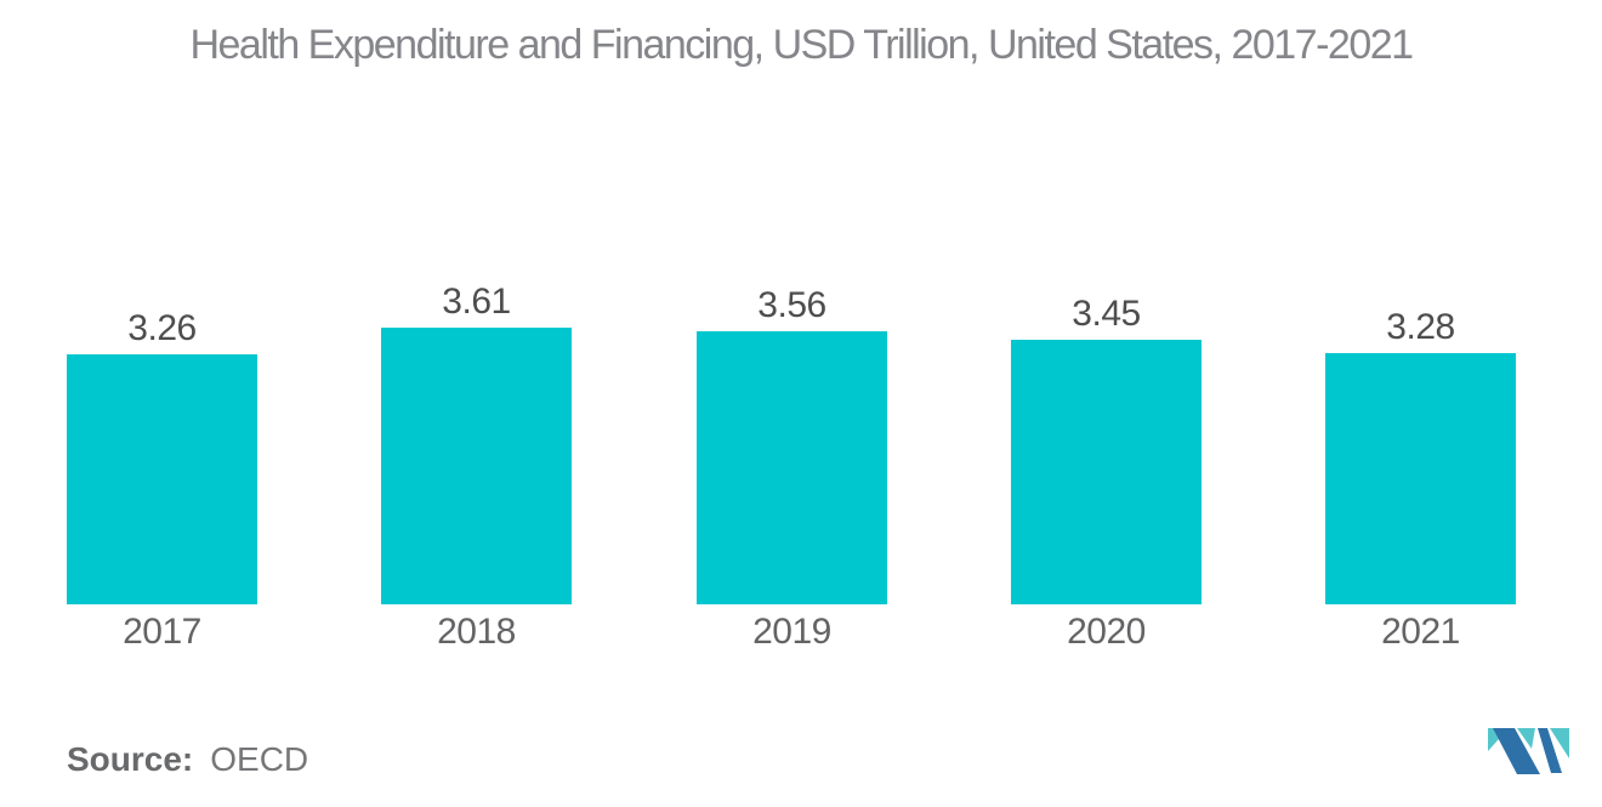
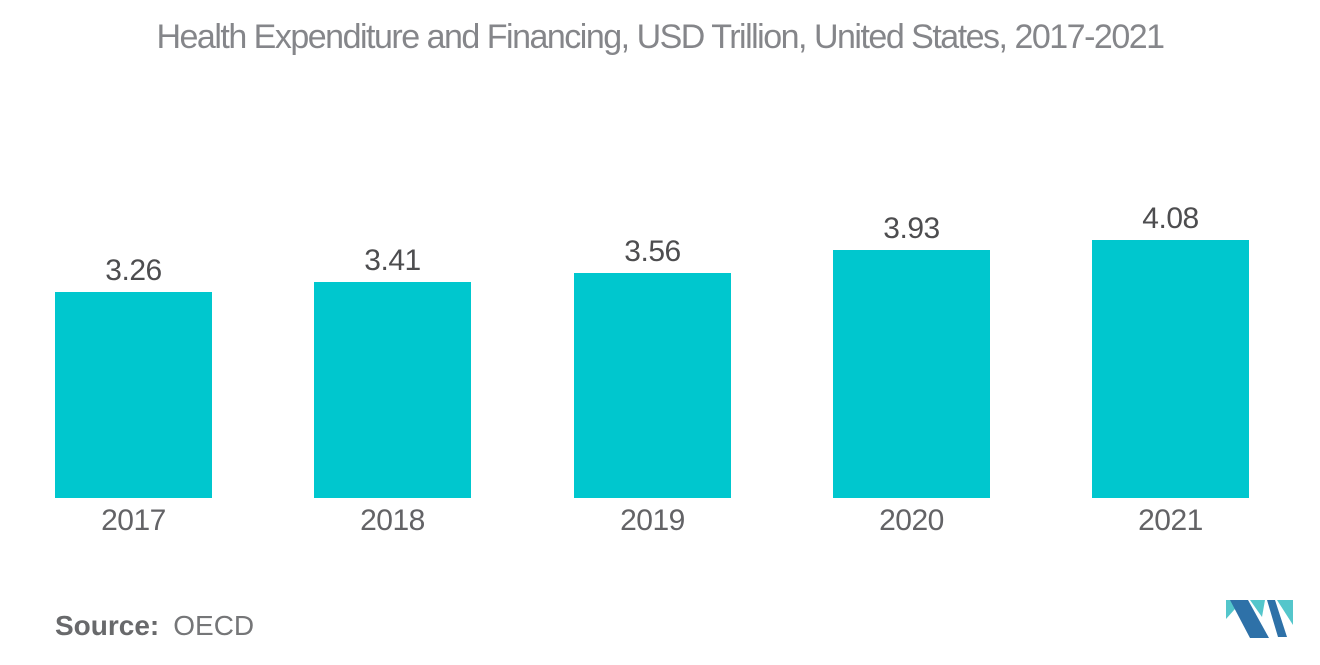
2018: 3.61 -> 3.41
2020: 3.45 -> 3.93
2021: 3.28 -> 4.08
